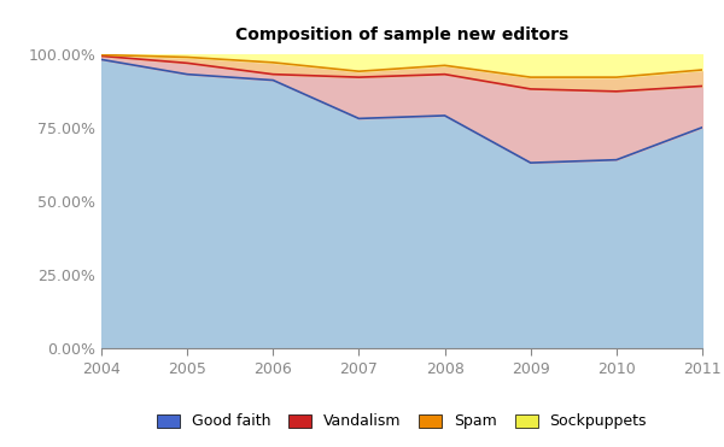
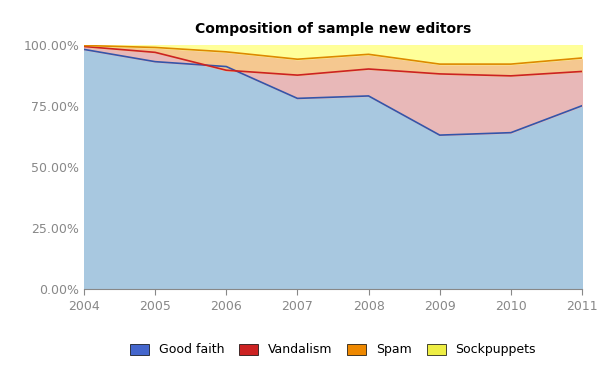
Vandalism/2006: 93.0% -> 89.5%
Vandalism/2007: 92.0% -> 87.5%
Vandalism/2008: 93.0% -> 90.0%
